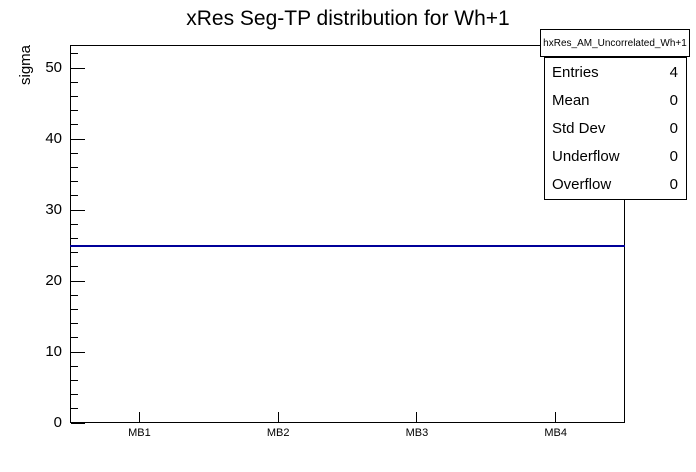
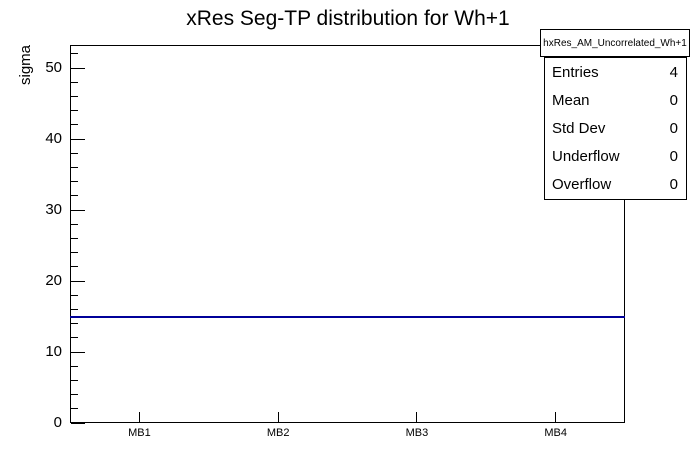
MB1: 25 -> 15
MB2: 25 -> 9
MB3: 25 -> 41
MB4: 25 -> 21
